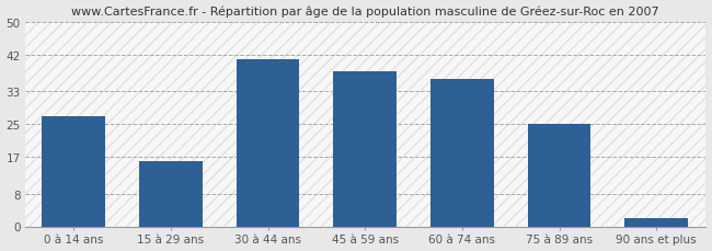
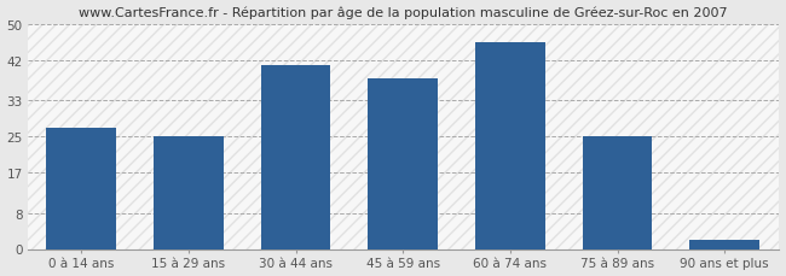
15 à 29 ans: 16 -> 25
60 à 74 ans: 36 -> 46
